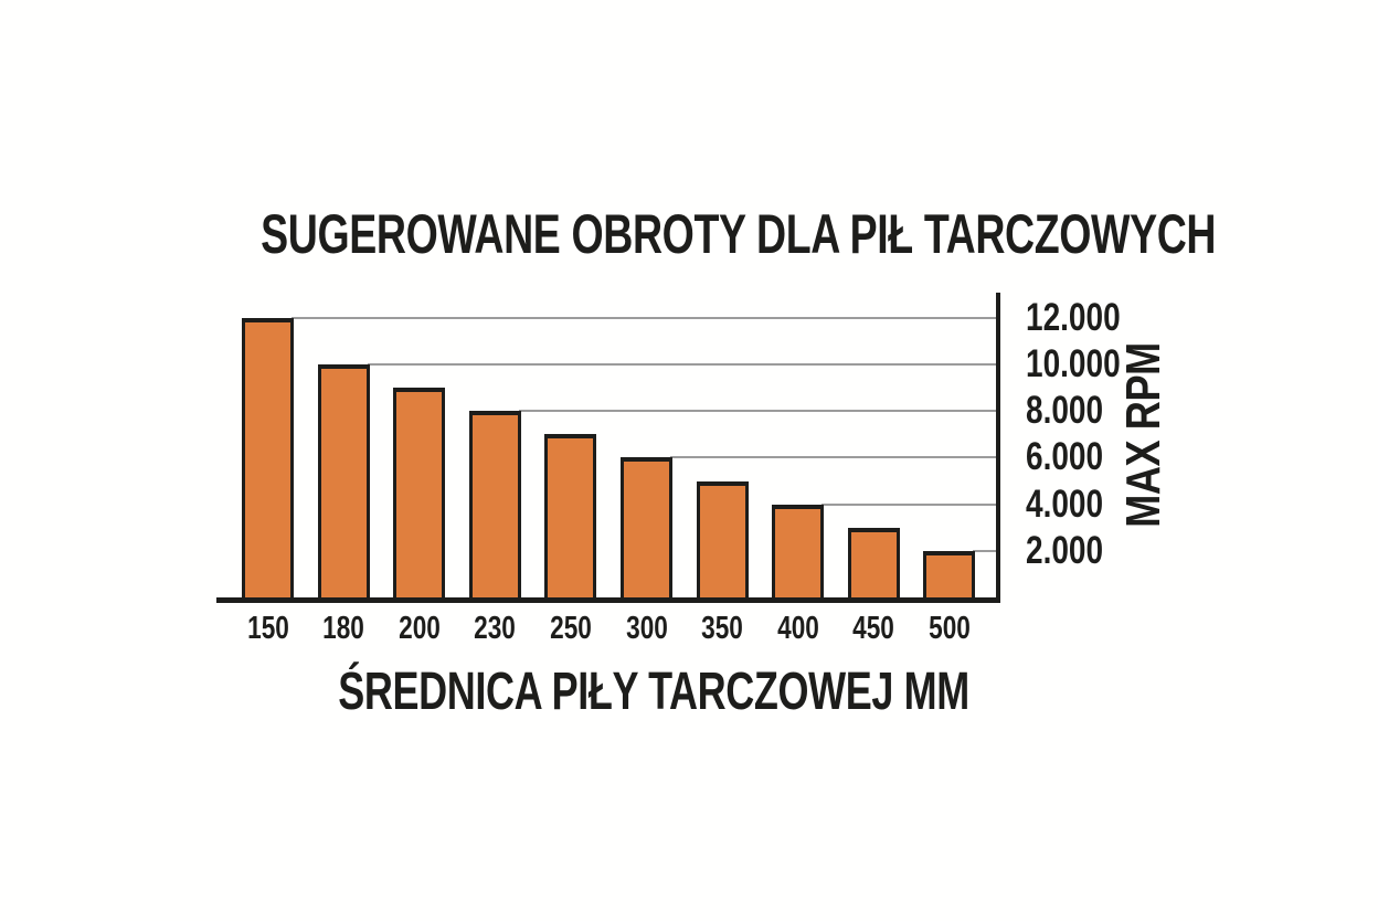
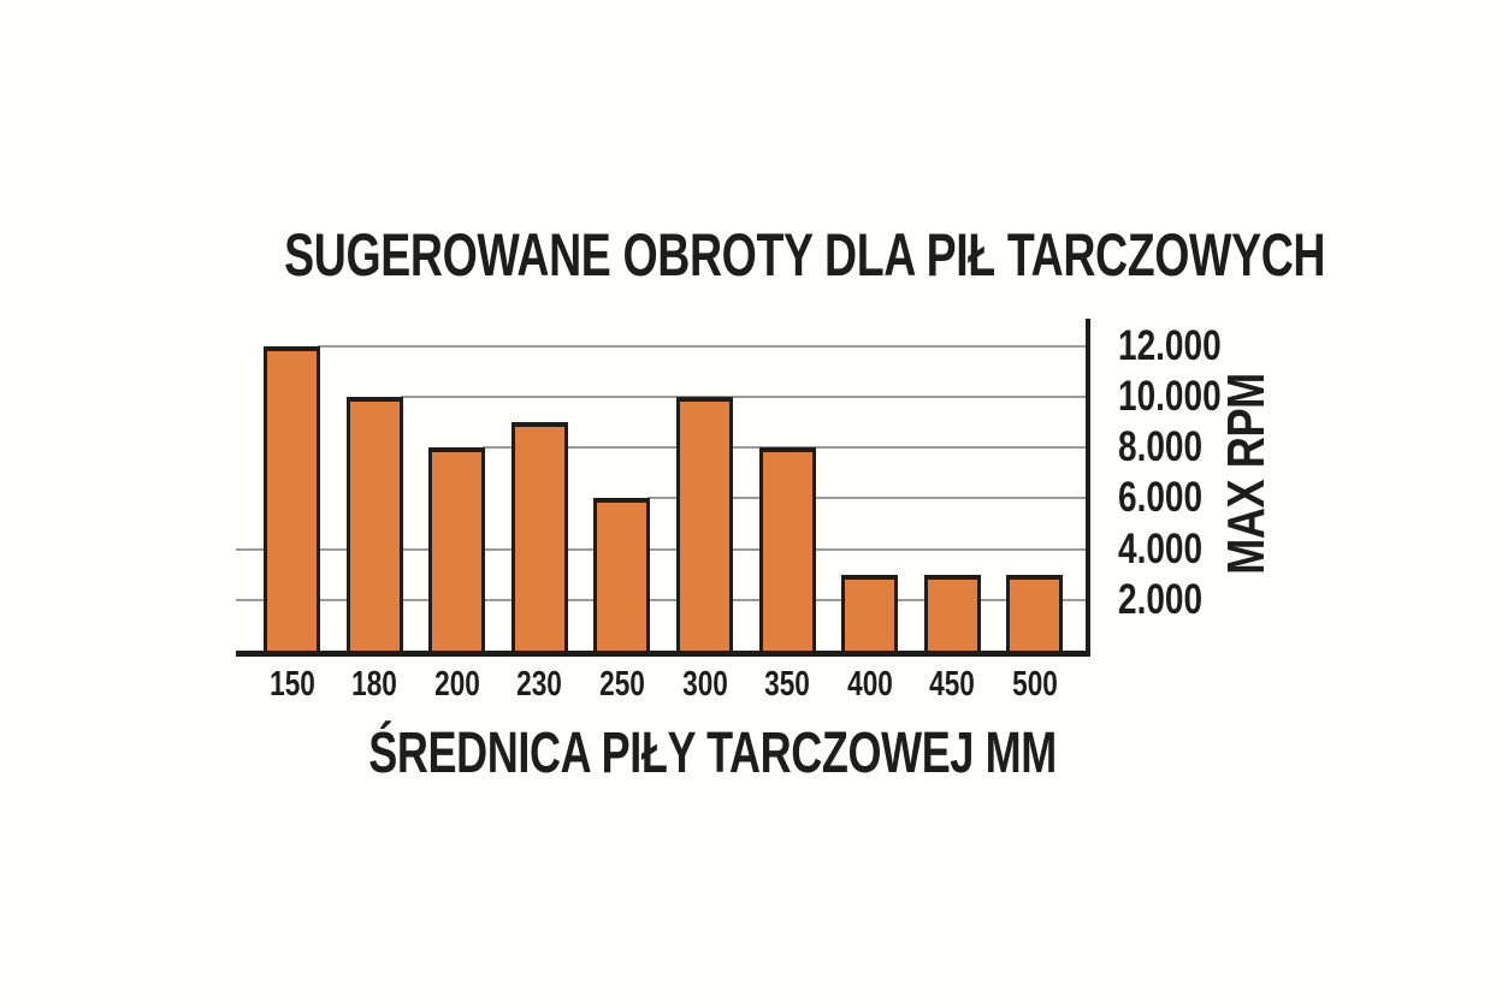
200: 9000 -> 8000
230: 8000 -> 9000
250: 7000 -> 6000
300: 6000 -> 10000
350: 5000 -> 8000
400: 4000 -> 3000
500: 2000 -> 3000
